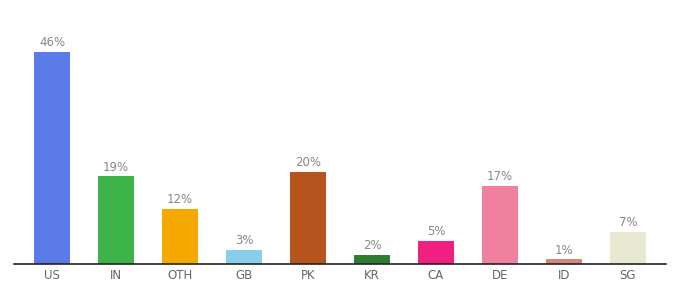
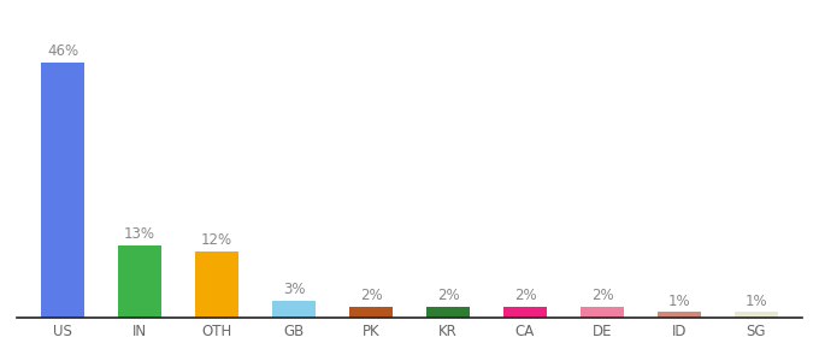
IN: 19% -> 13%
PK: 20% -> 2%
CA: 5% -> 2%
DE: 17% -> 2%
SG: 7% -> 1%
